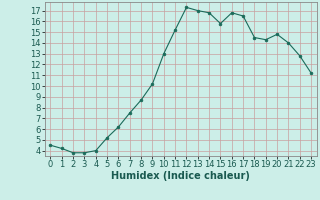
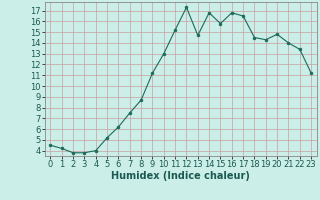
9: 10.2 -> 11.2
13: 17.0 -> 14.7
22: 12.8 -> 13.4
